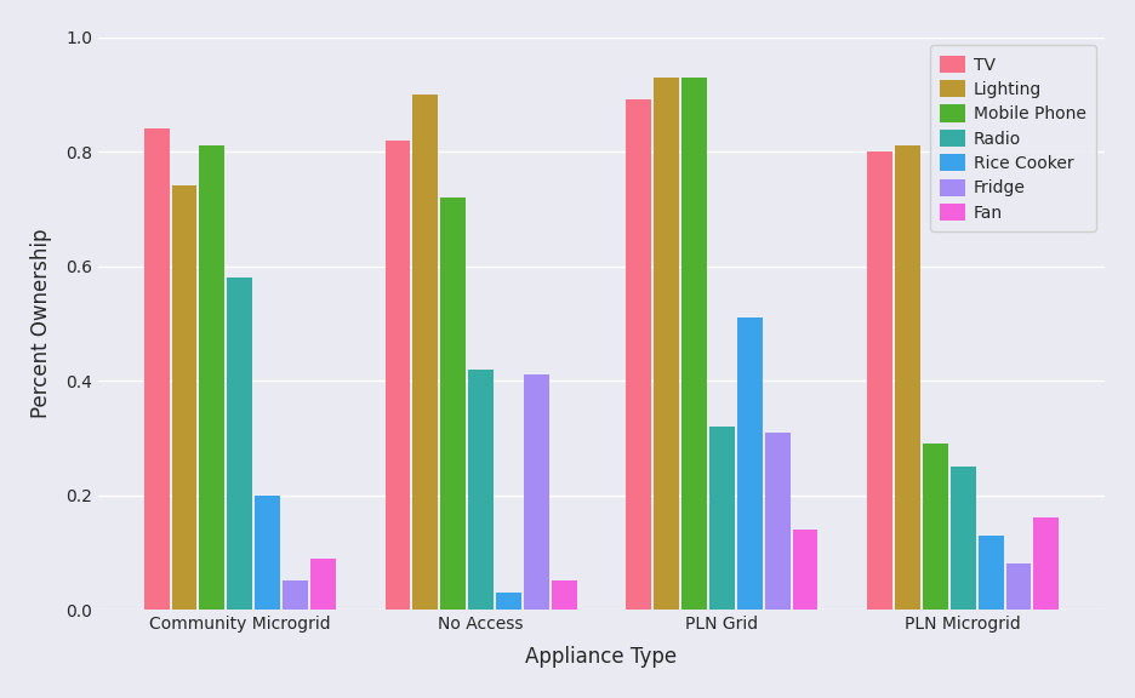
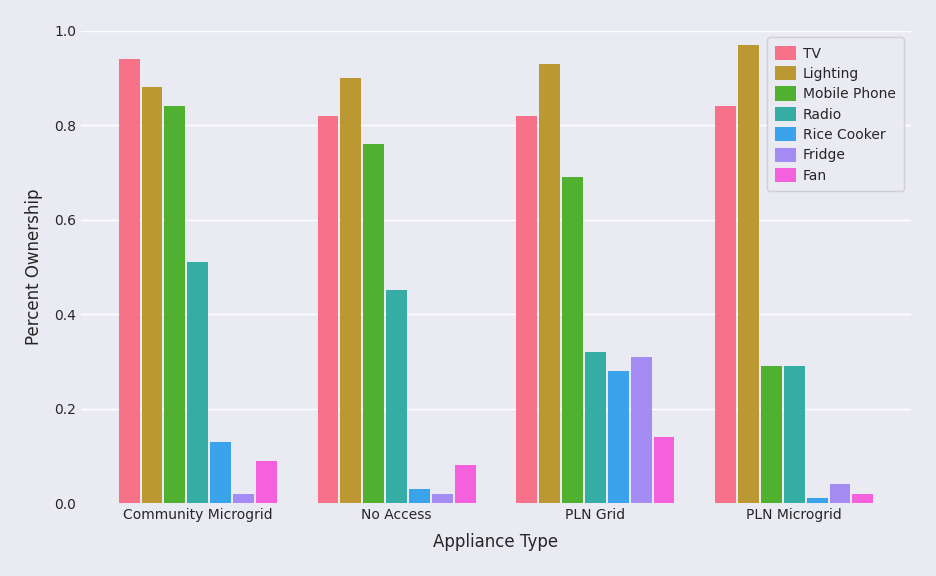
TV/Community Microgrid: 0.84 -> 0.94
Lighting/Community Microgrid: 0.74 -> 0.88
Mobile Phone/Community Microgrid: 0.81 -> 0.84
Radio/Community Microgrid: 0.58 -> 0.51
Rice Cooker/Community Microgrid: 0.20 -> 0.13
Fridge/Community Microgrid: 0.05 -> 0.02
Mobile Phone/No Access: 0.72 -> 0.76
Radio/No Access: 0.42 -> 0.45
Fridge/No Access: 0.41 -> 0.02
Fan/No Access: 0.05 -> 0.08
TV/PLN Grid: 0.89 -> 0.82
Mobile Phone/PLN Grid: 0.93 -> 0.69
Rice Cooker/PLN Grid: 0.51 -> 0.28
TV/PLN Microgrid: 0.80 -> 0.84
Lighting/PLN Microgrid: 0.81 -> 0.97
Radio/PLN Microgrid: 0.25 -> 0.29
Rice Cooker/PLN Microgrid: 0.13 -> 0.01
Fridge/PLN Microgrid: 0.08 -> 0.04
Fan/PLN Microgrid: 0.16 -> 0.02
